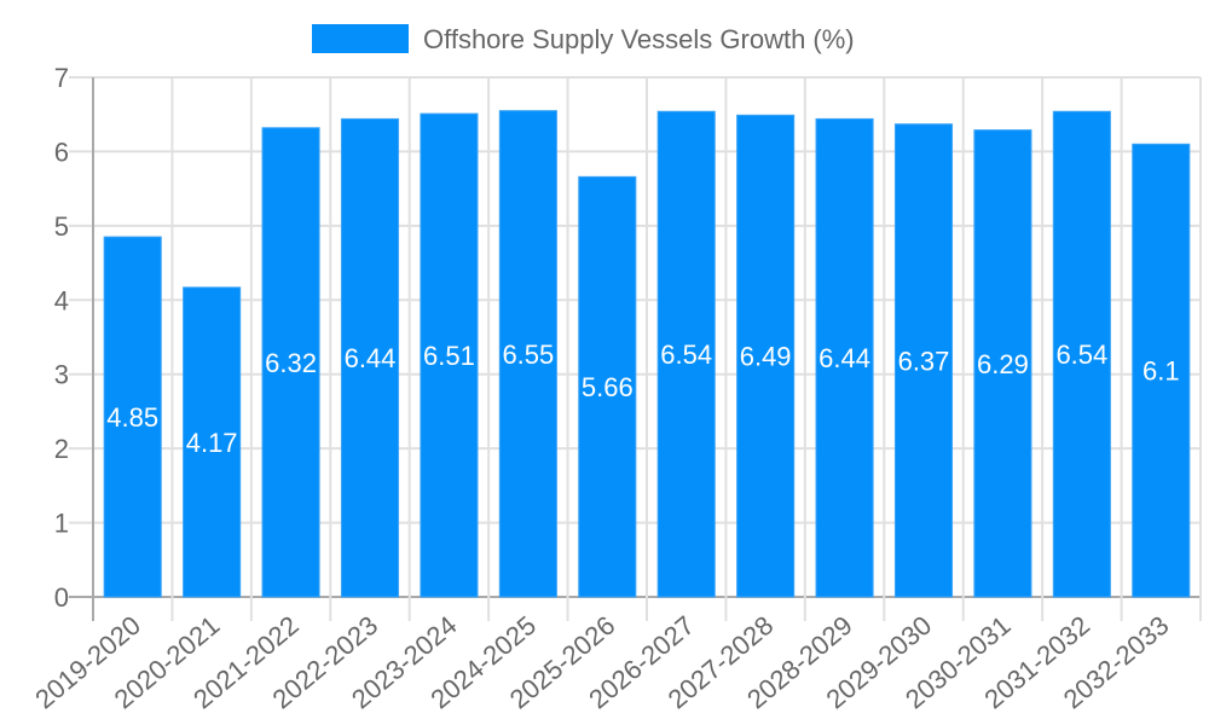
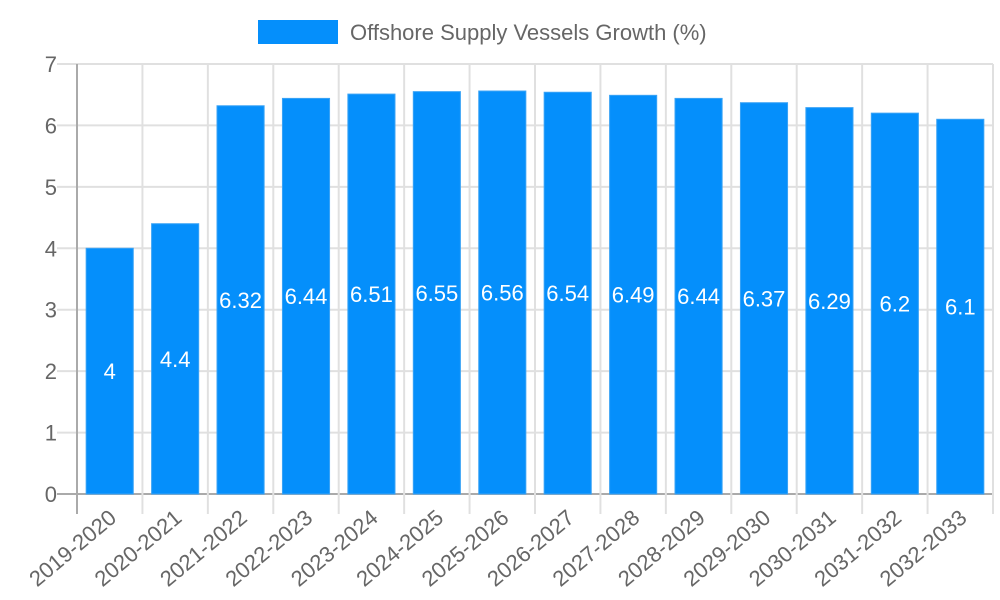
2019-2020: 4.85 -> 4
2020-2021: 4.17 -> 4.4
2025-2026: 5.66 -> 6.56
2031-2032: 6.54 -> 6.2
